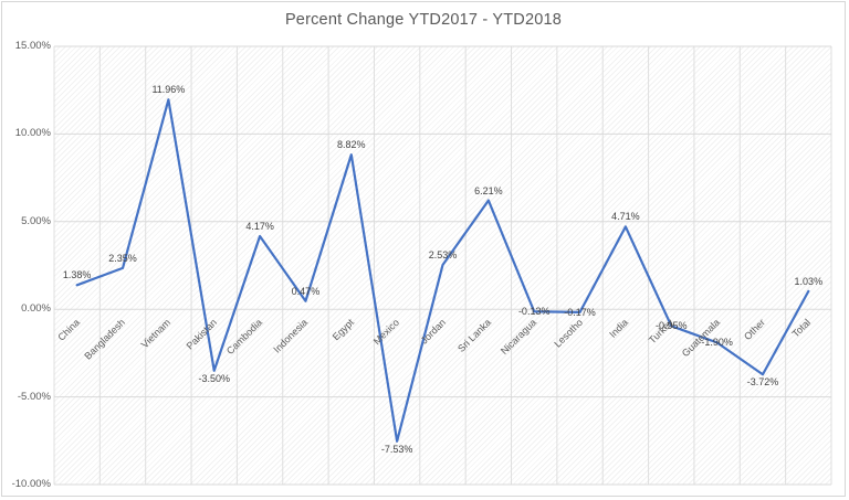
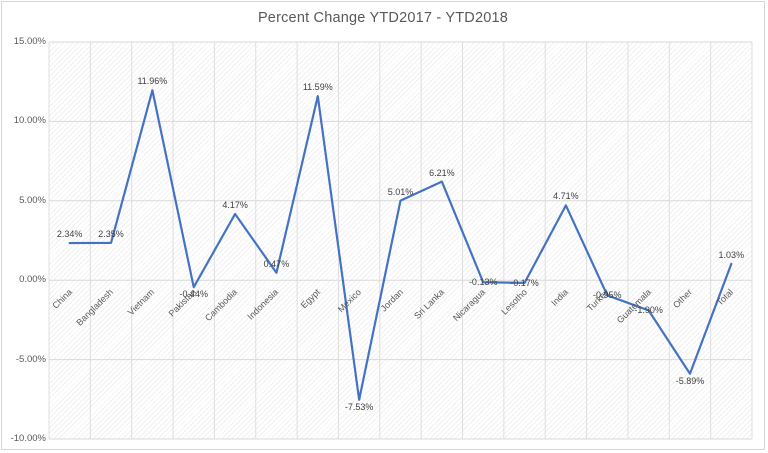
China: 1.38% -> 2.34%
Pakistan: -3.50% -> -0.44%
Egypt: 8.82% -> 11.59%
Jordan: 2.53% -> 5.01%
Other: -3.72% -> -5.89%
